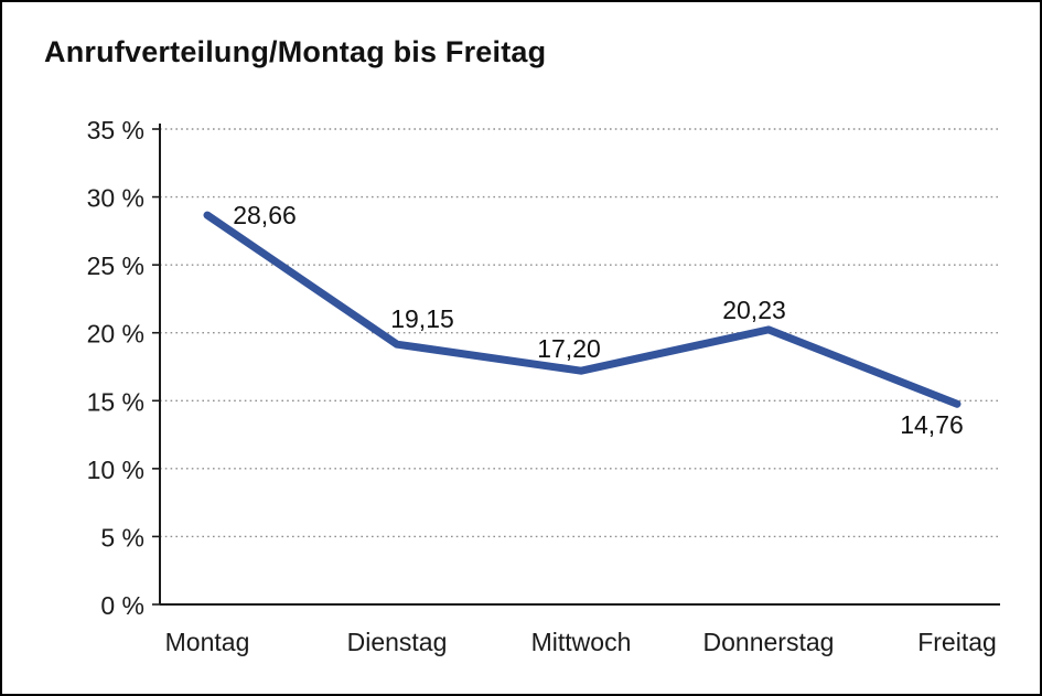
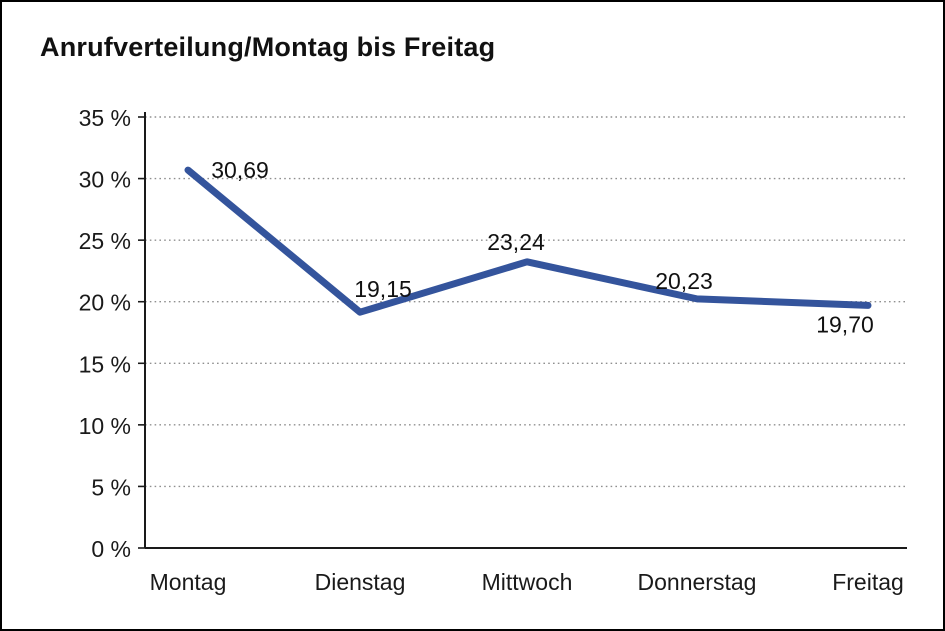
Montag: 28,66 -> 30,69
Mittwoch: 17,20 -> 23,24
Freitag: 14,76 -> 19,70
